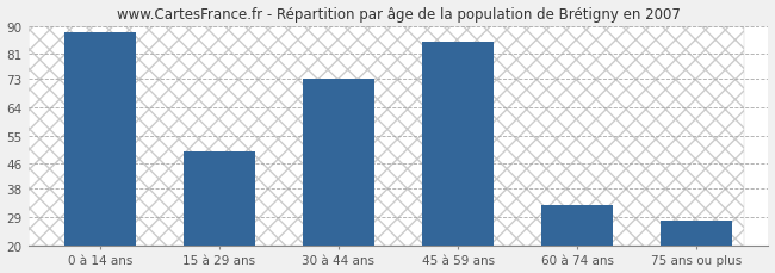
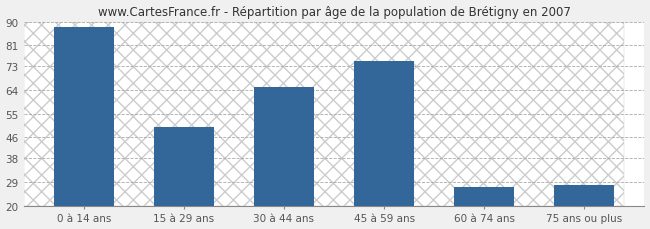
30 à 44 ans: 73 -> 65
45 à 59 ans: 85 -> 75
60 à 74 ans: 33 -> 27
